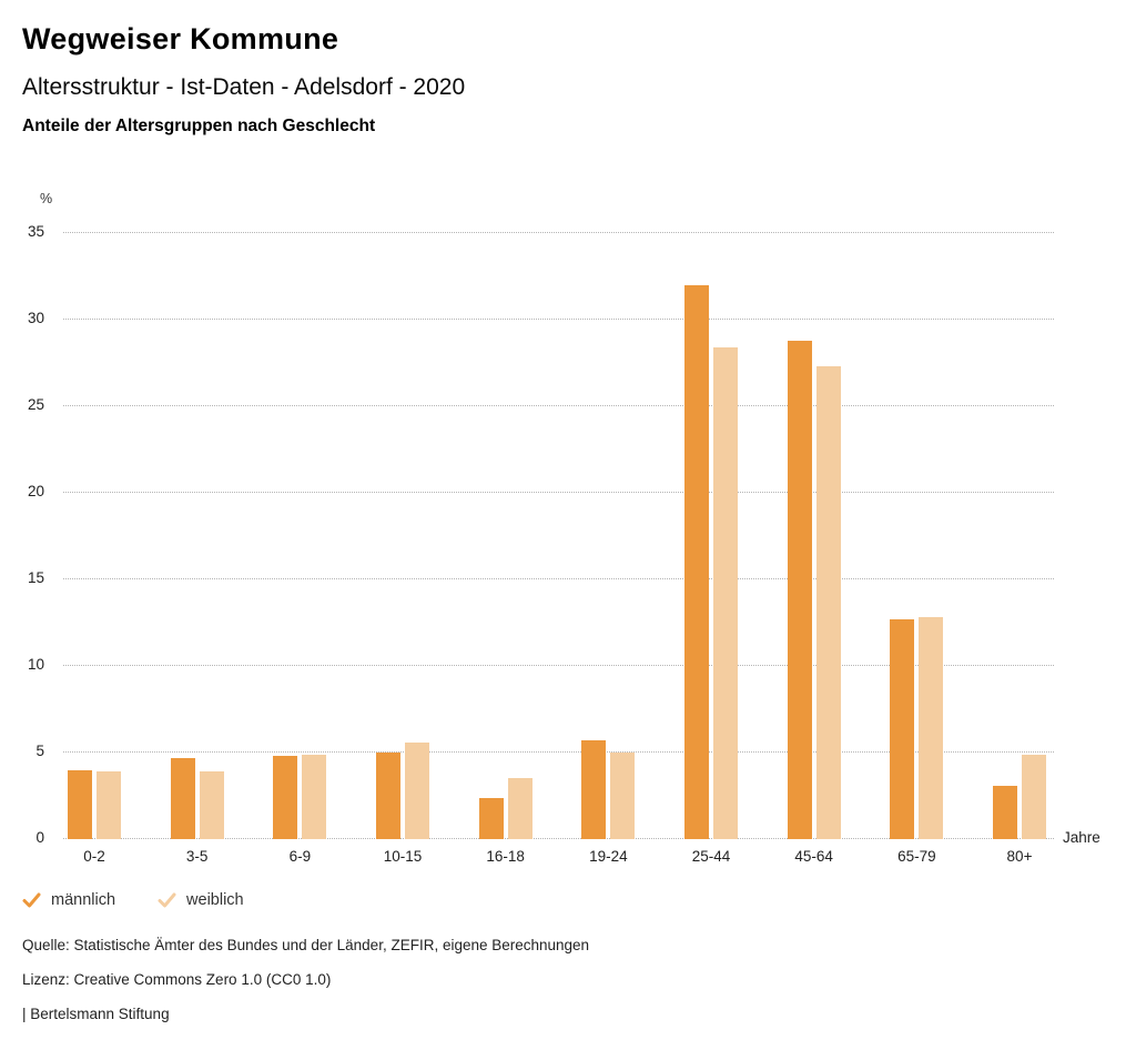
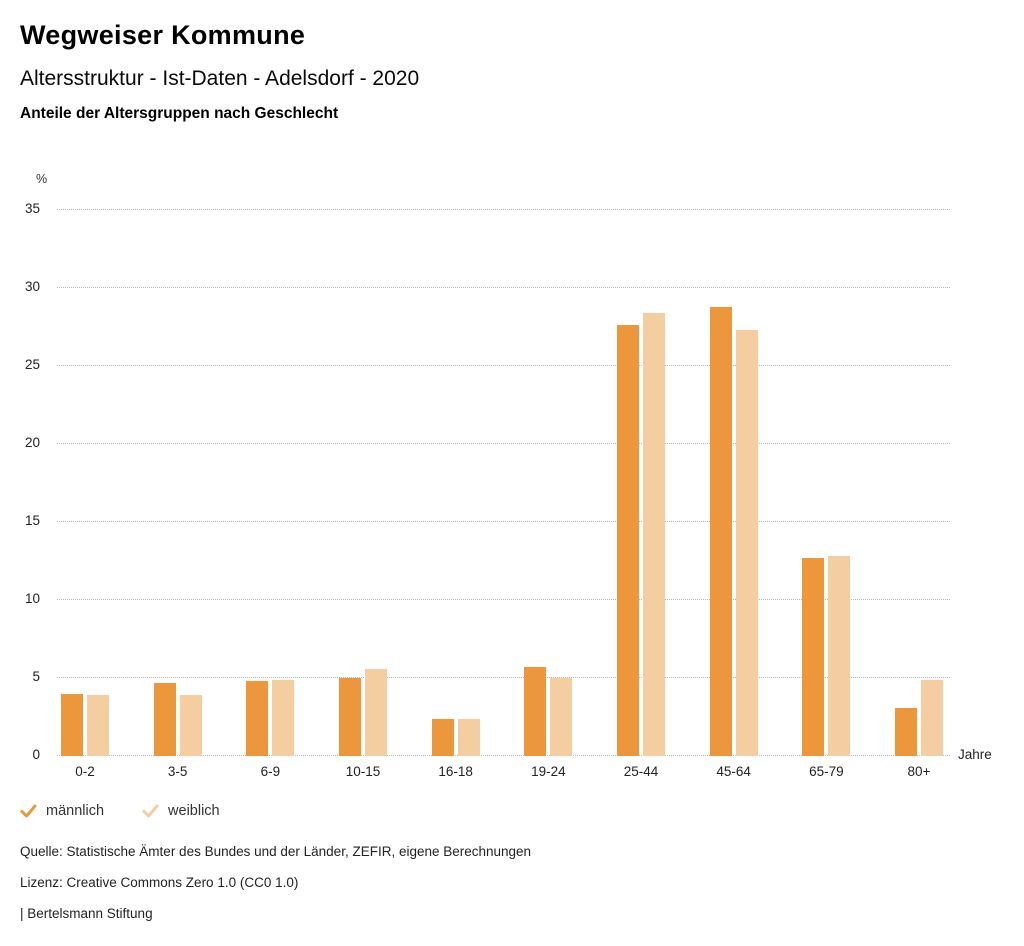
weiblich/16-18: 3.5 -> 2.4
männlich/25-44: 32.0 -> 27.6
